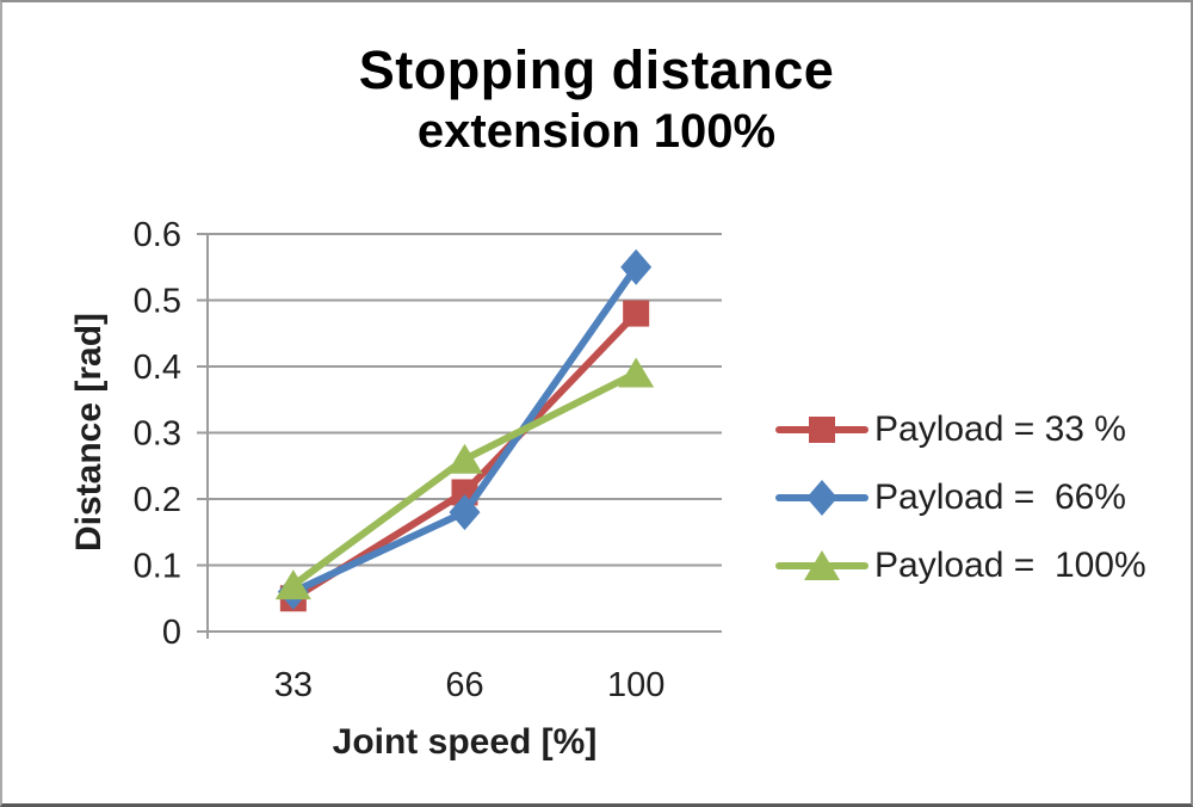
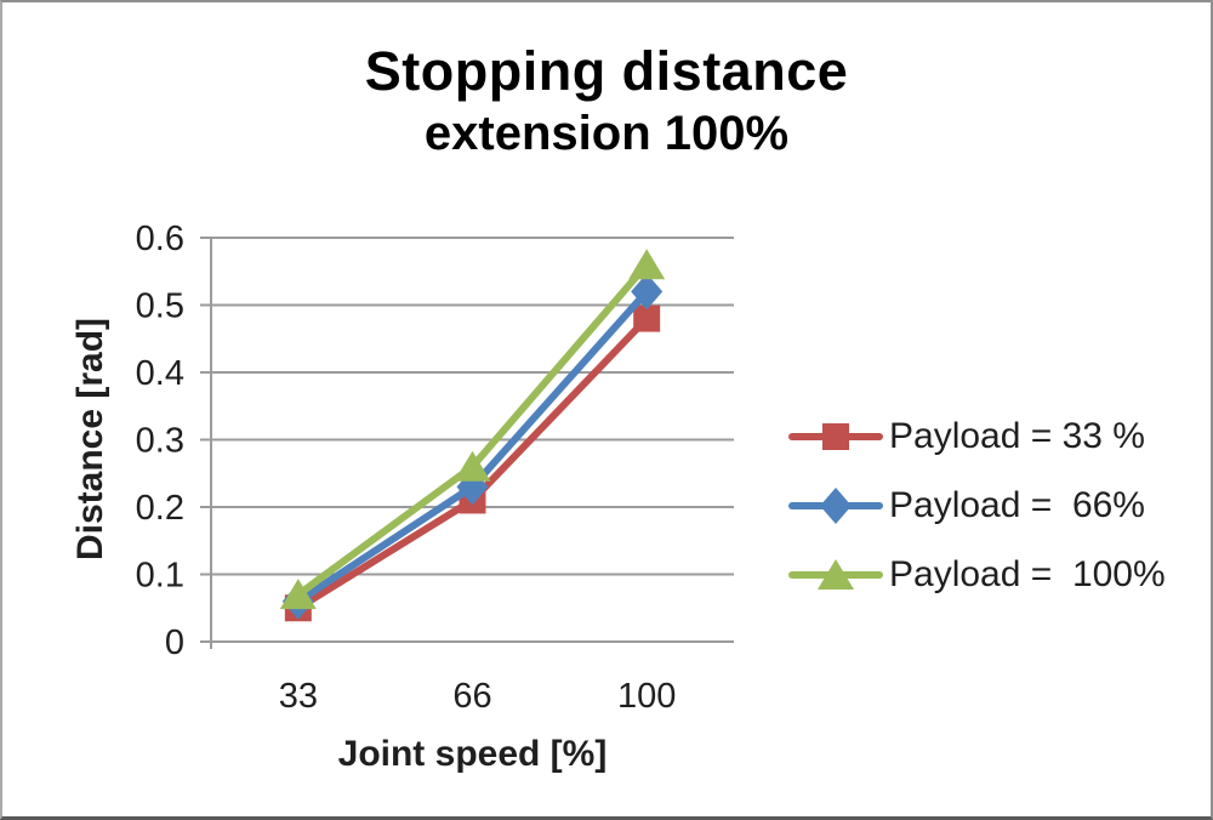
Payload = 66%/66: 0.18 -> 0.23
Payload = 66%/100: 0.55 -> 0.52
Payload = 100%/100: 0.39 -> 0.56
